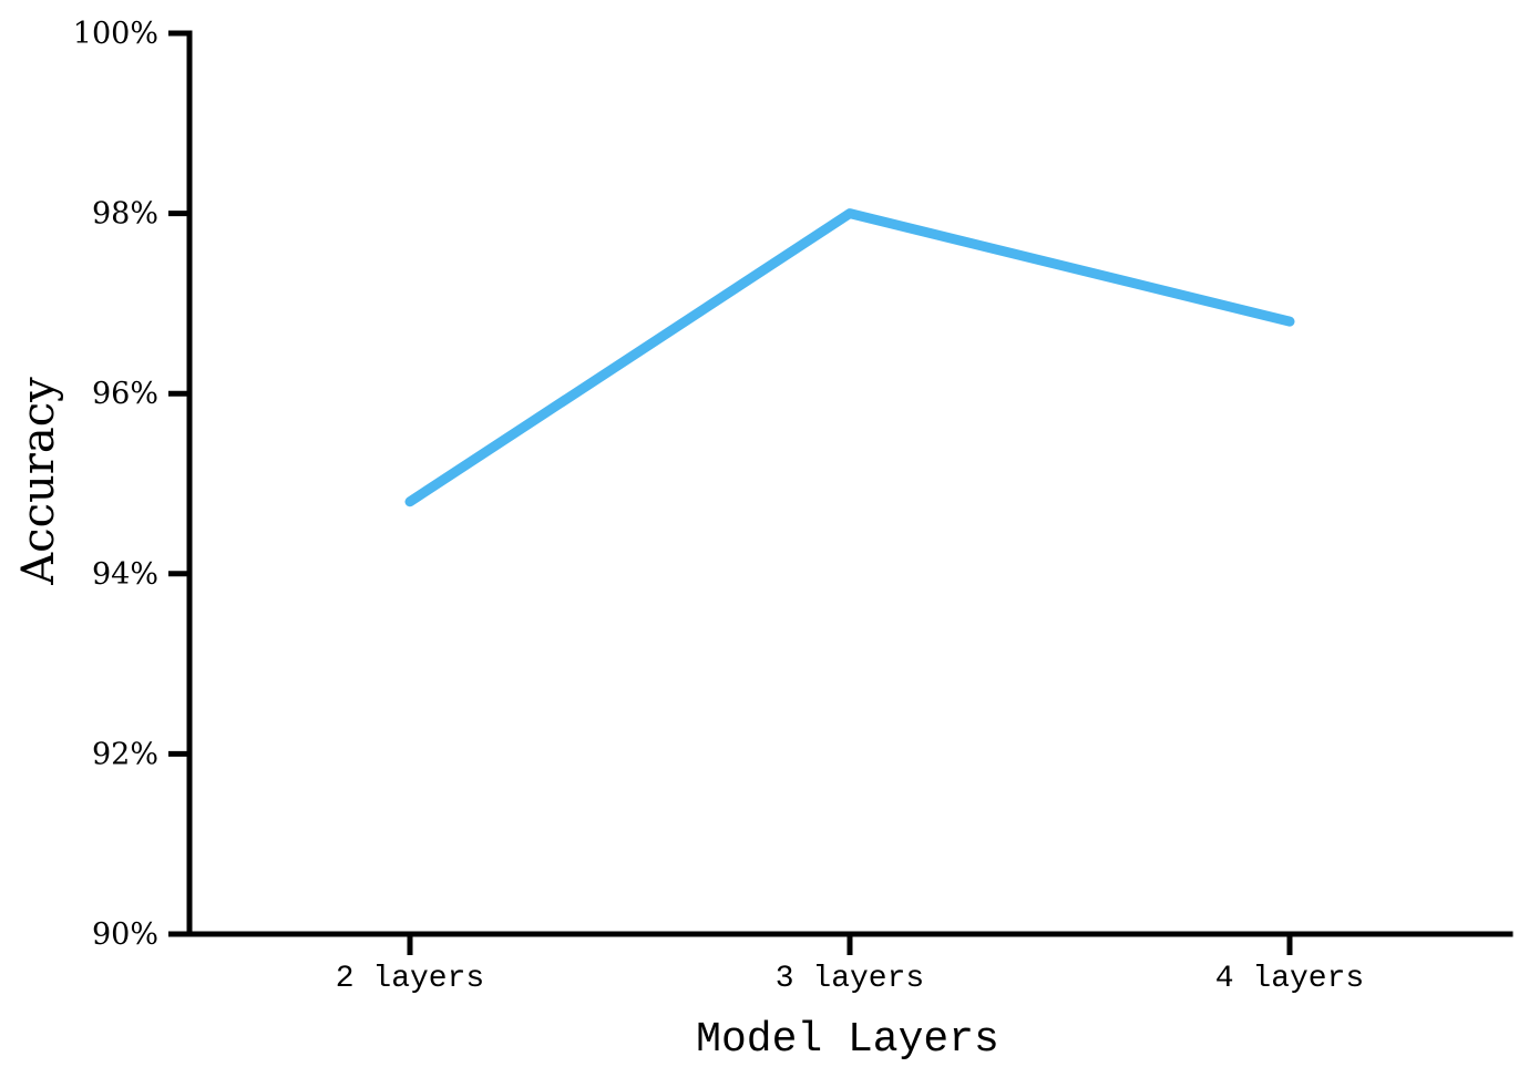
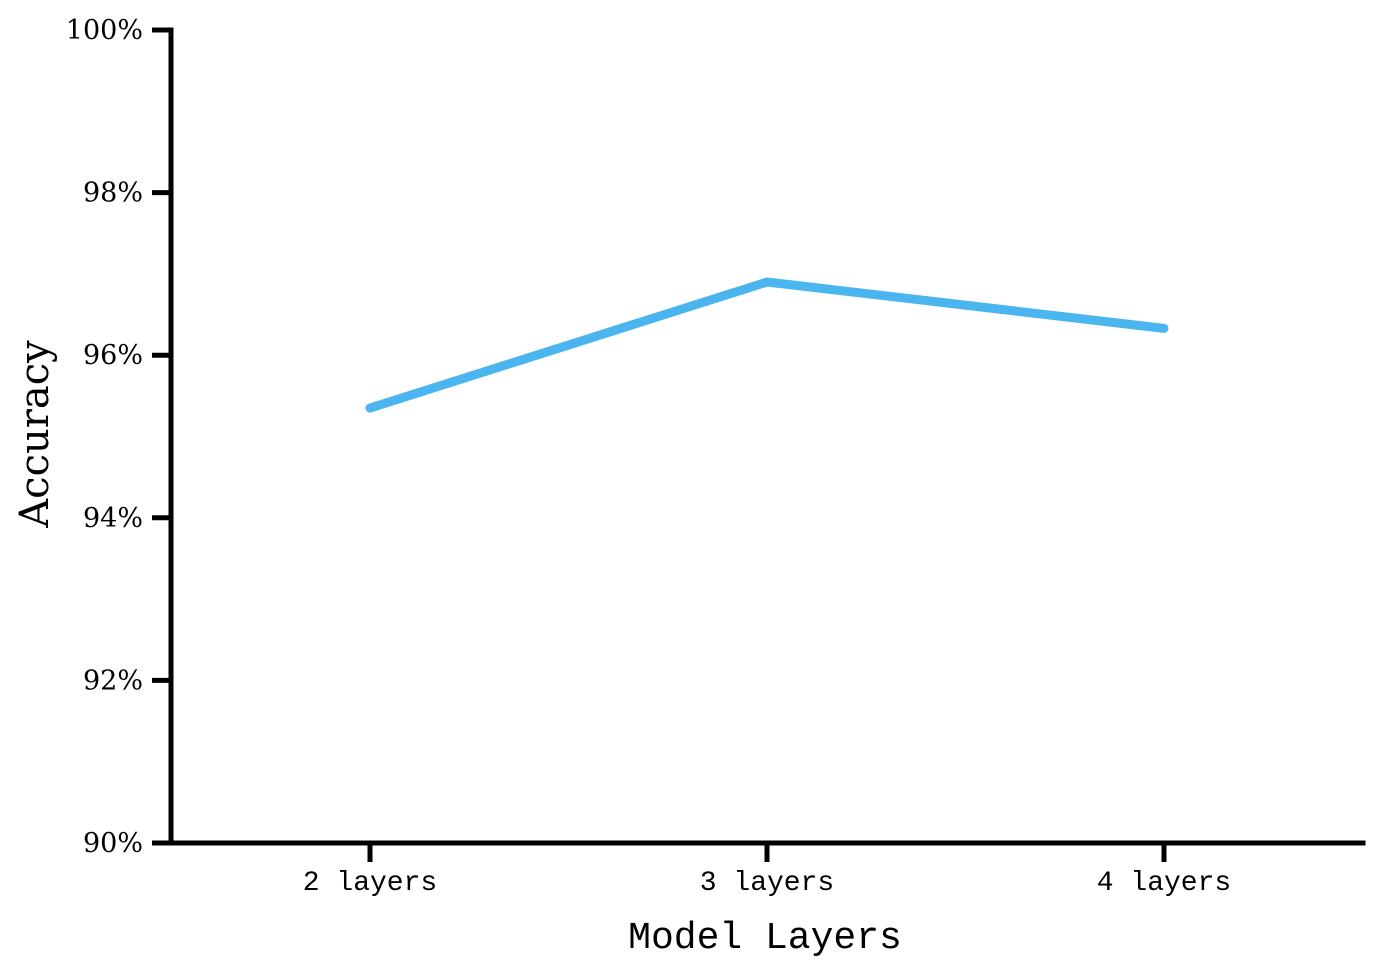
2 layers: 94.8% -> 95.3%
3 layers: 98.0% -> 96.9%
4 layers: 96.8% -> 96.3%
